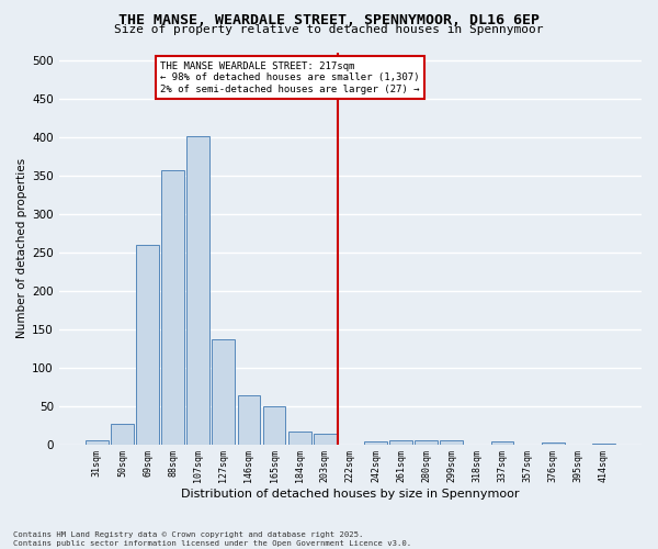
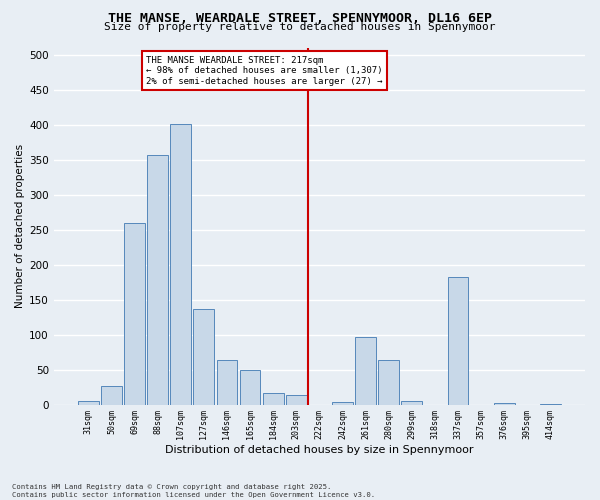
261sqm: 5 -> 96
280sqm: 5 -> 64
337sqm: 4 -> 182
